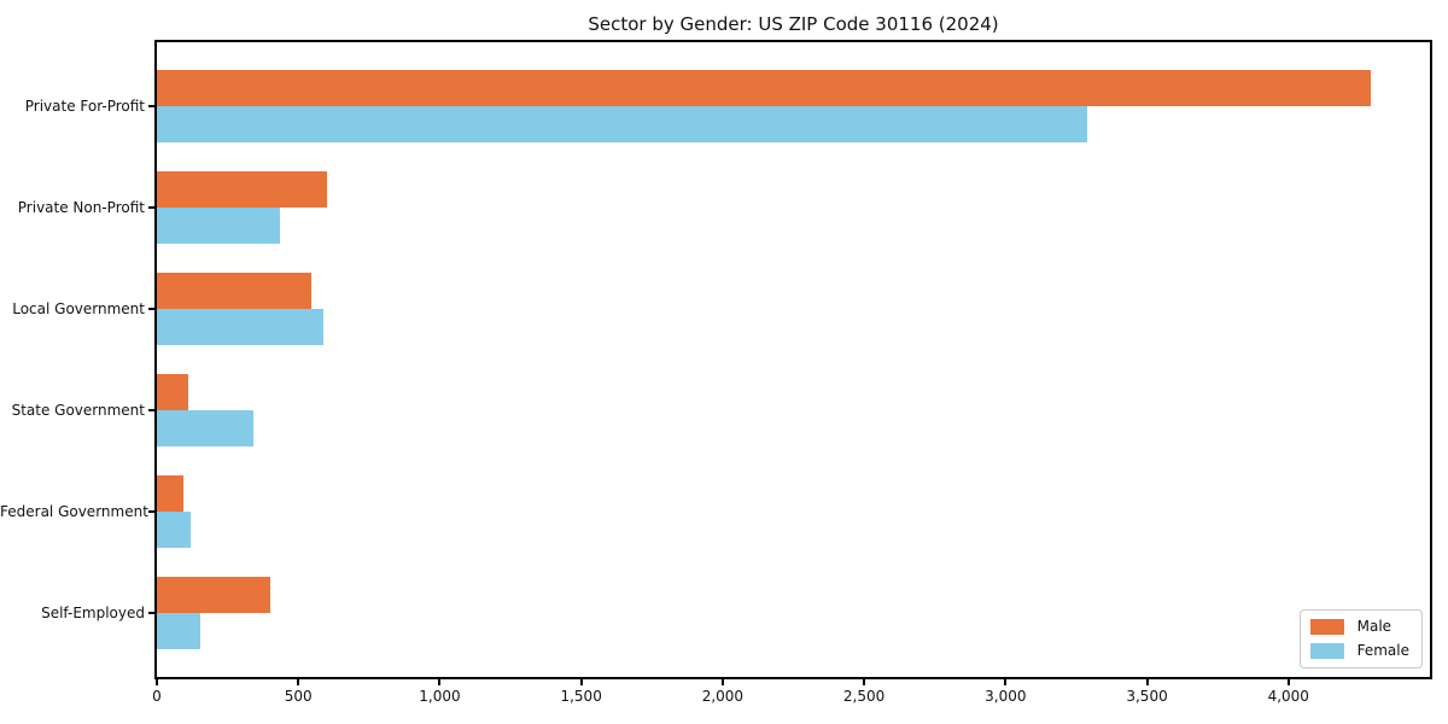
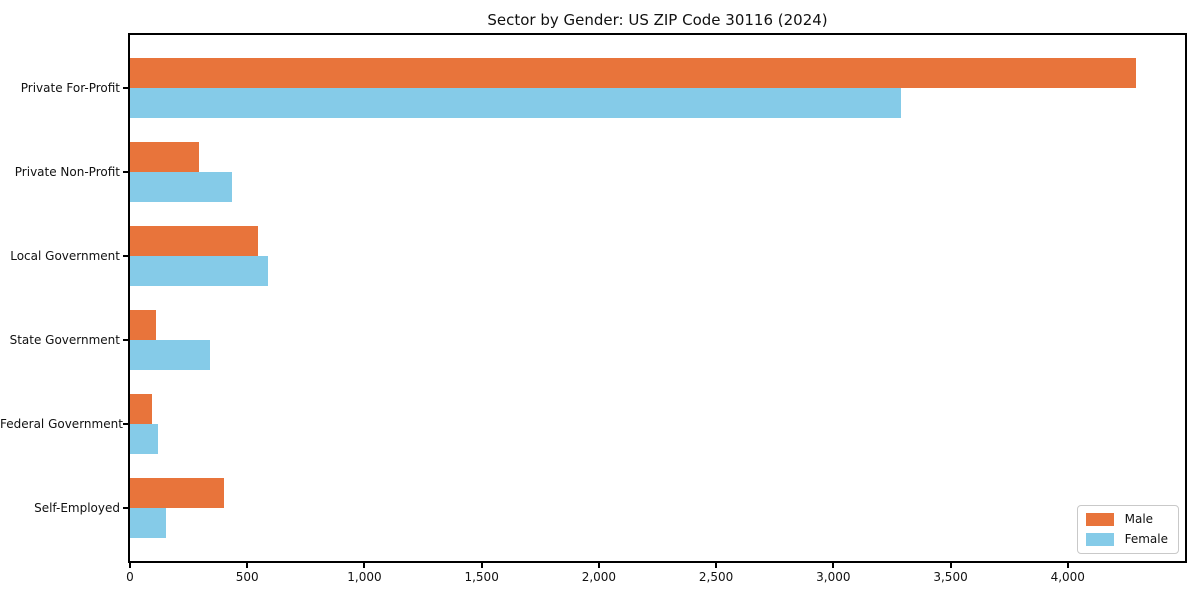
Male/Private Non-Profit: 600 -> 300
